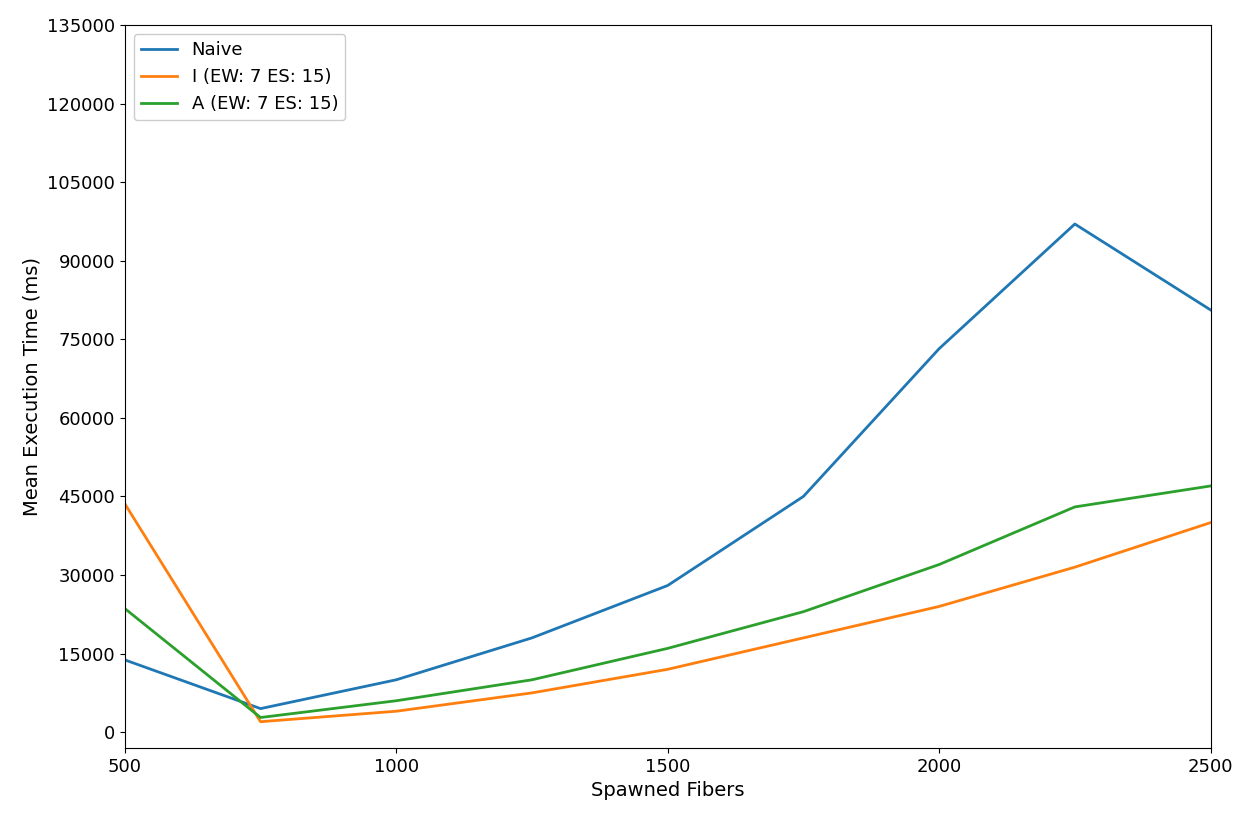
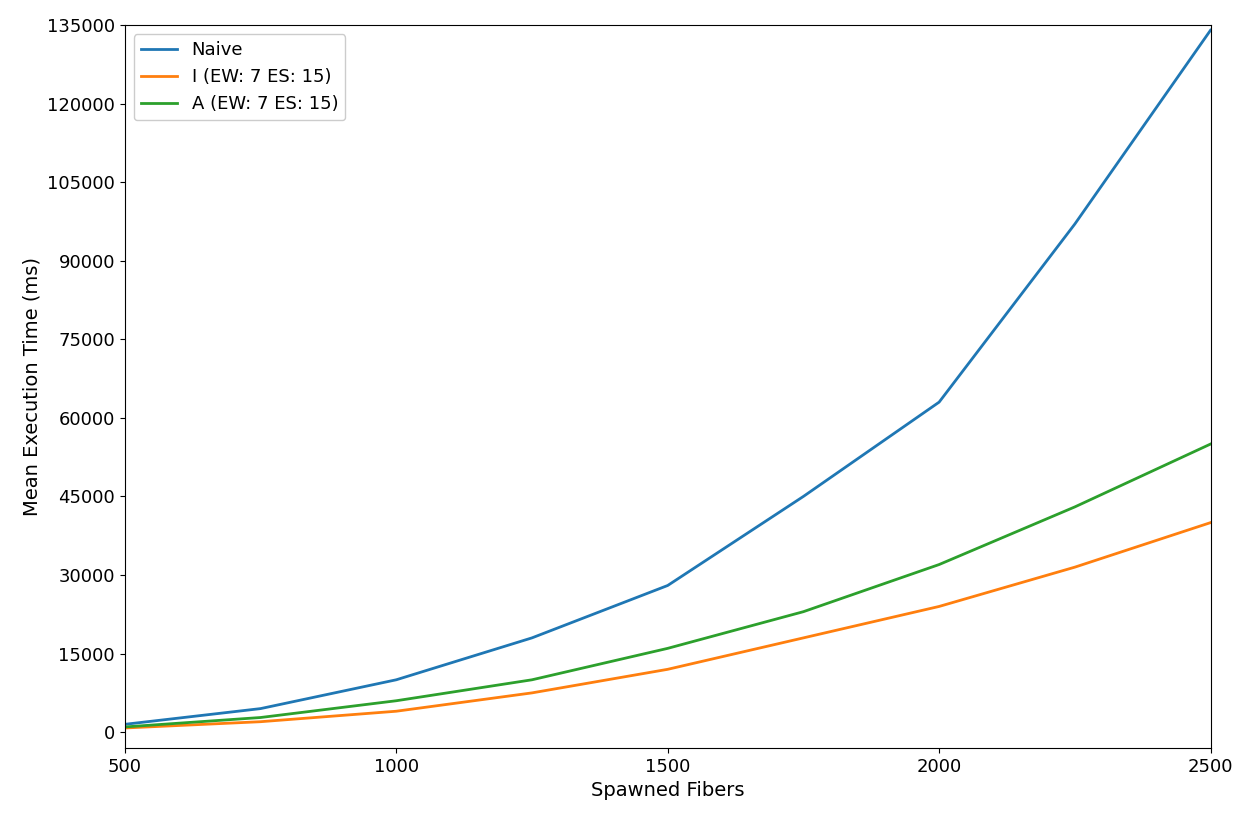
Naive/500: 13800 -> 1500
I (EW: 7 ES: 15)/500: 43600 -> 800
A (EW: 7 ES: 15)/500: 23600 -> 1000
Naive/2000: 73200 -> 63000
Naive/2500: 80600 -> 134000
A (EW: 7 ES: 15)/2500: 47000 -> 55000
